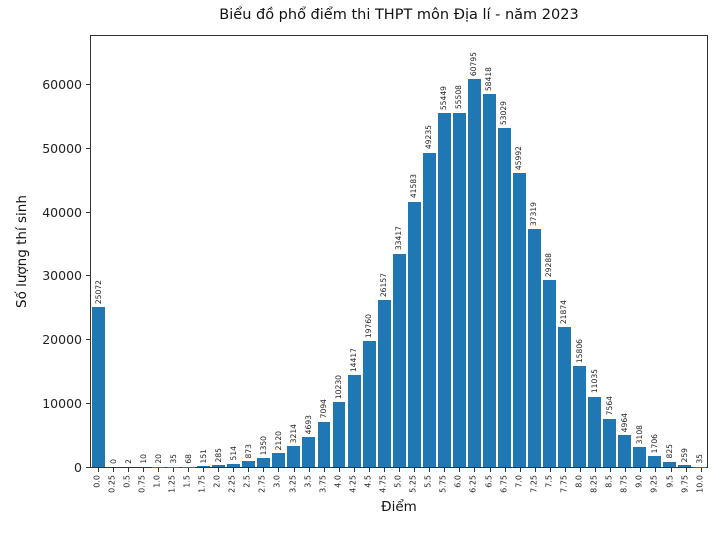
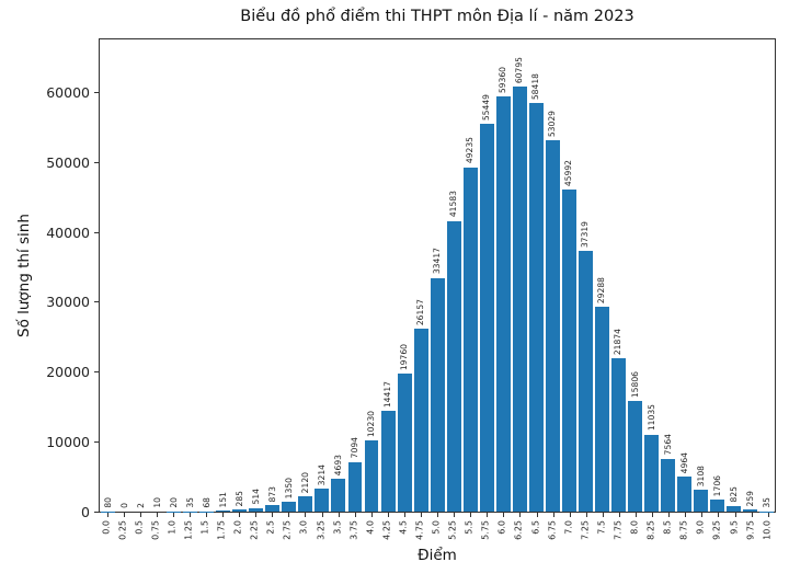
0.0: 25072 -> 80
6.0: 55508 -> 59360
